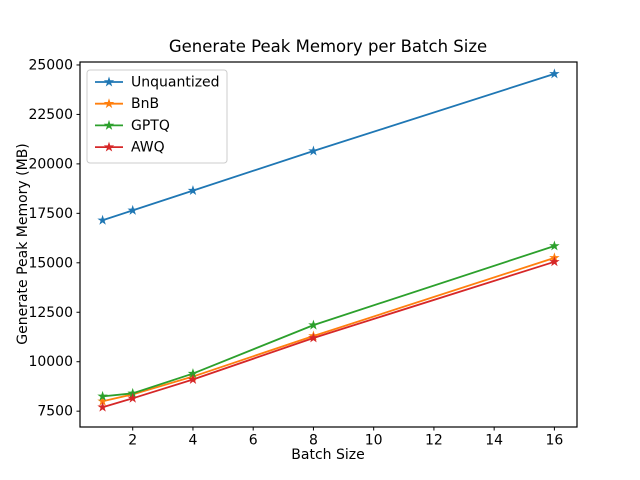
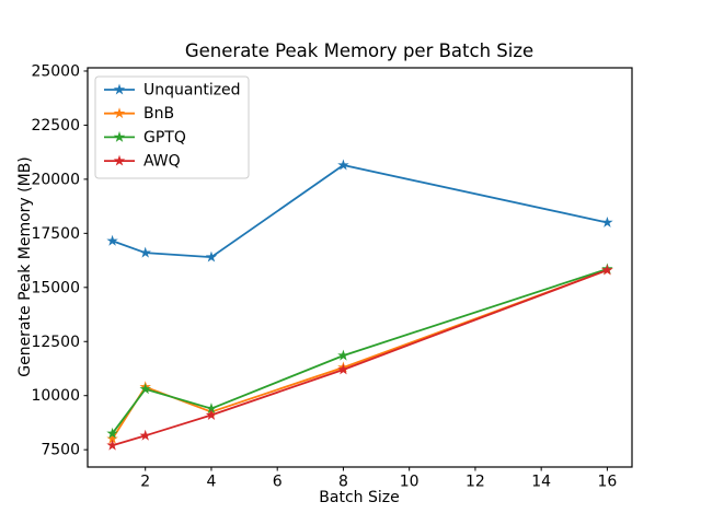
Unquantized/2: 17600 -> 16600
BnB/2: 8400 -> 10400
GPTQ/2: 8400 -> 10300
Unquantized/4: 18600 -> 16400
Unquantized/16: 24600 -> 18000
BnB/16: 15200 -> 15800
AWQ/16: 15000 -> 15800
